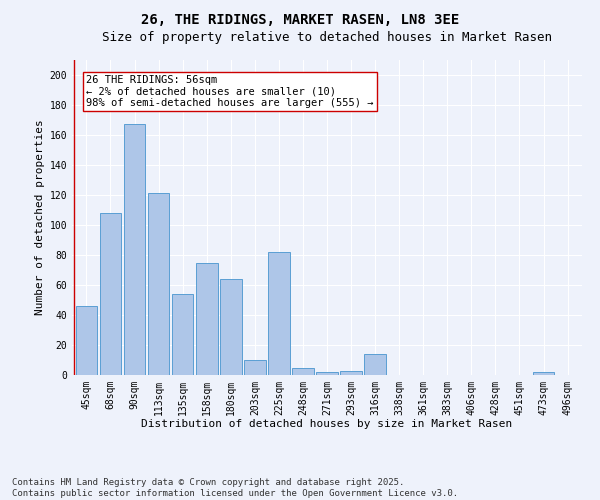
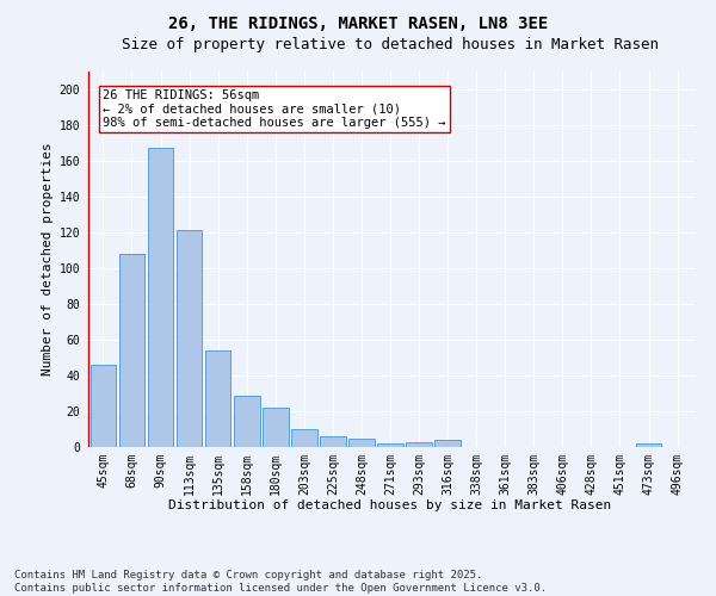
158sqm: 75 -> 29
180sqm: 64 -> 22
225sqm: 82 -> 6
316sqm: 14 -> 4
